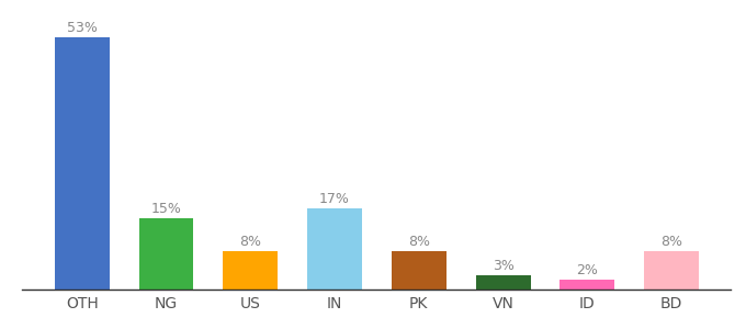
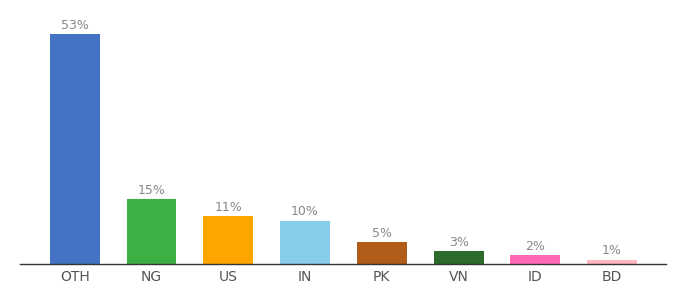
US: 8% -> 11%
IN: 17% -> 10%
PK: 8% -> 5%
BD: 8% -> 1%
